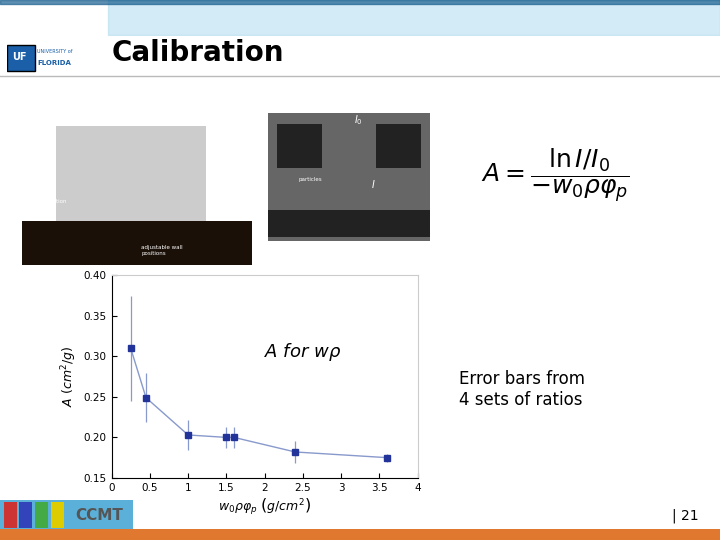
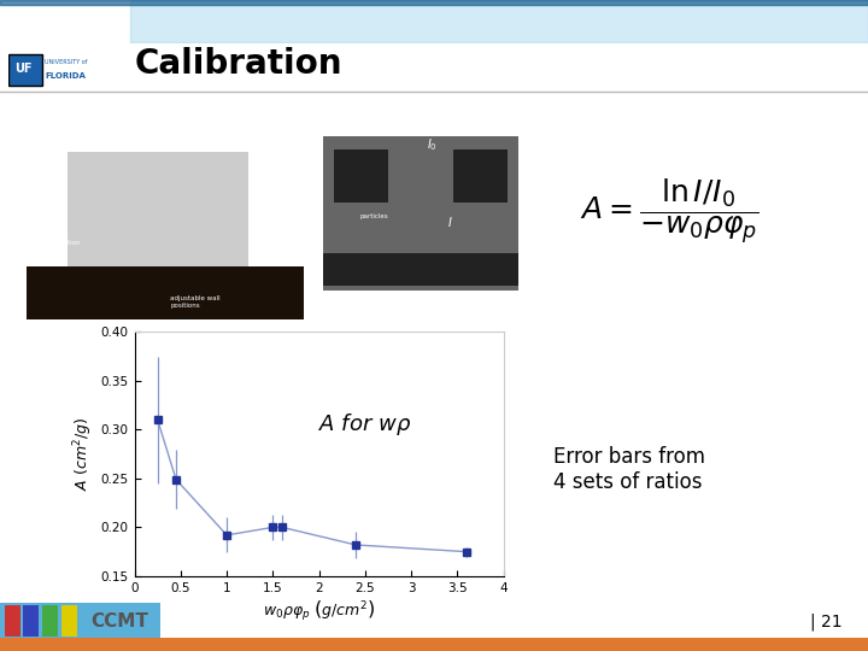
1: 0.203 -> 0.192
